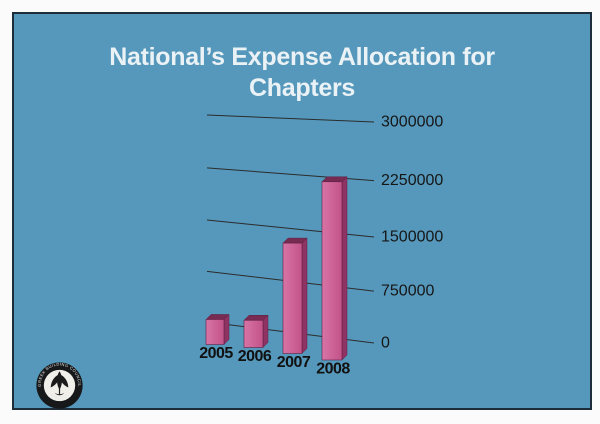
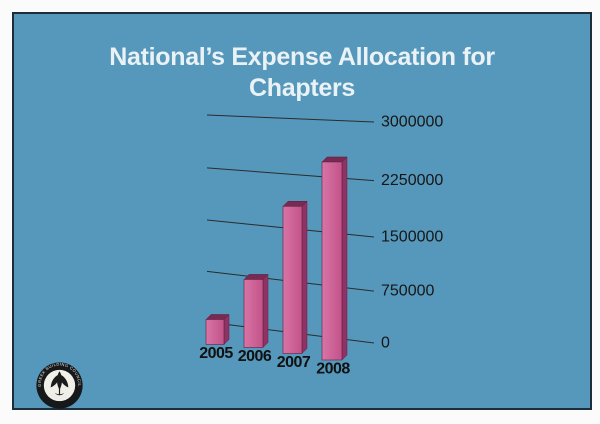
2006: 400000 -> 1000000
2007: 1500000 -> 2000000
2008: 2200000 -> 2500000
